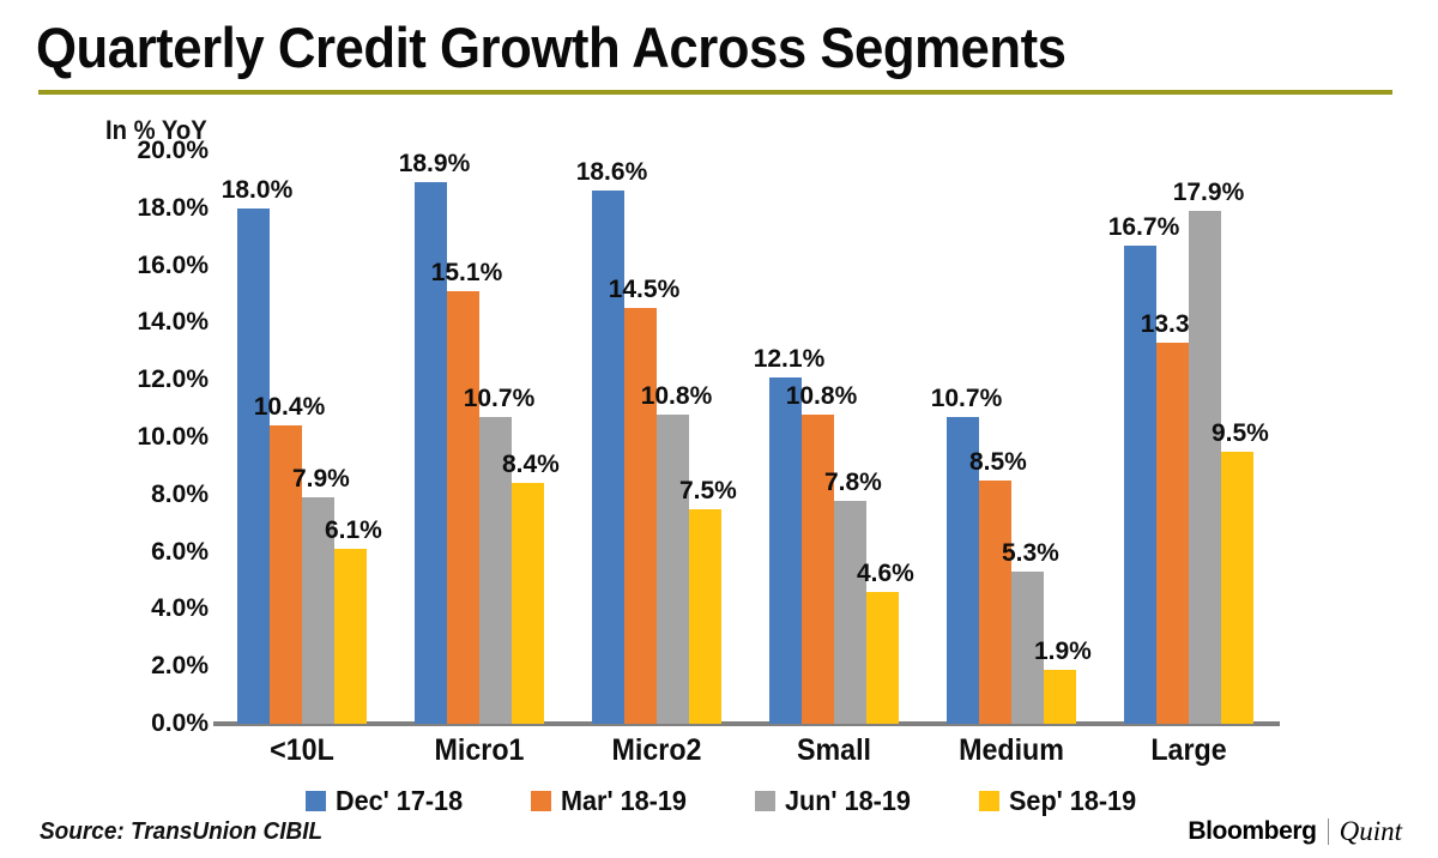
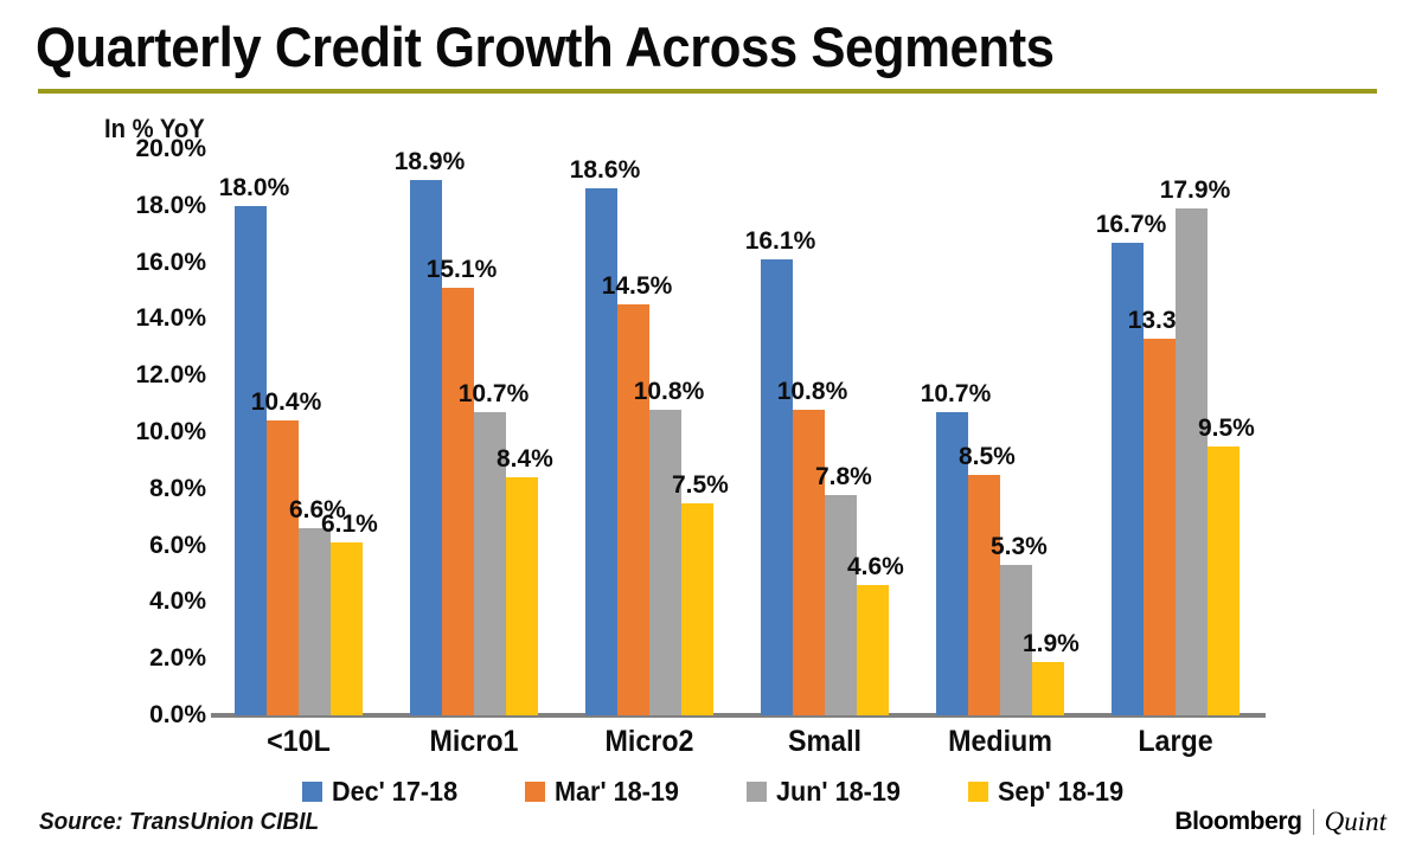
Jun' 18-19/<10L: 7.9% -> 6.6%
Dec' 17-18/Small: 12.1% -> 16.1%
